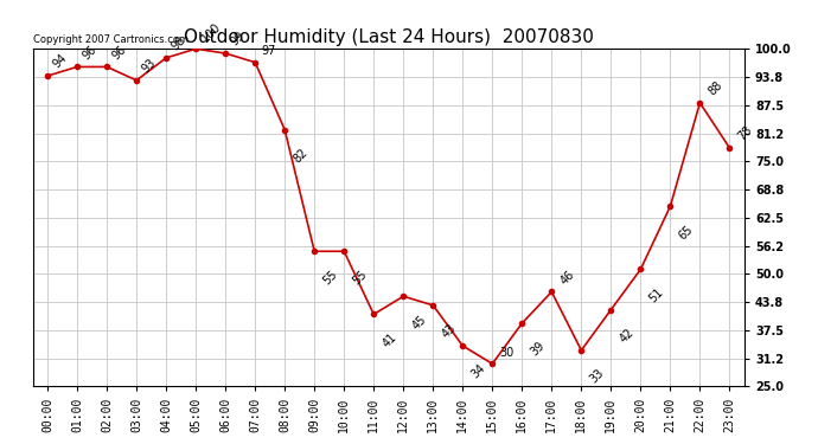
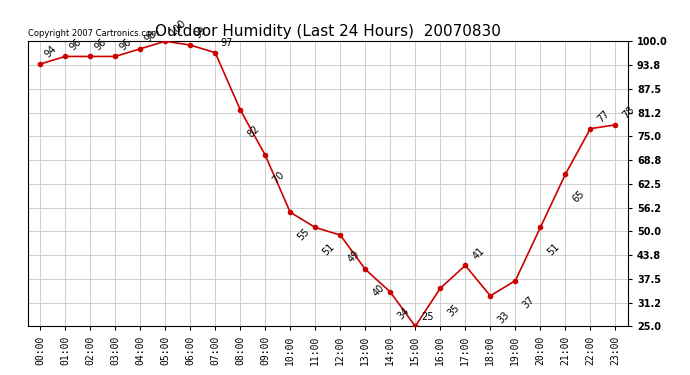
03:00: 93 -> 96
09:00: 55 -> 70
11:00: 41 -> 51
12:00: 45 -> 49
13:00: 43 -> 40
15:00: 30 -> 25
16:00: 39 -> 35
17:00: 46 -> 41
19:00: 42 -> 37
22:00: 88 -> 77
